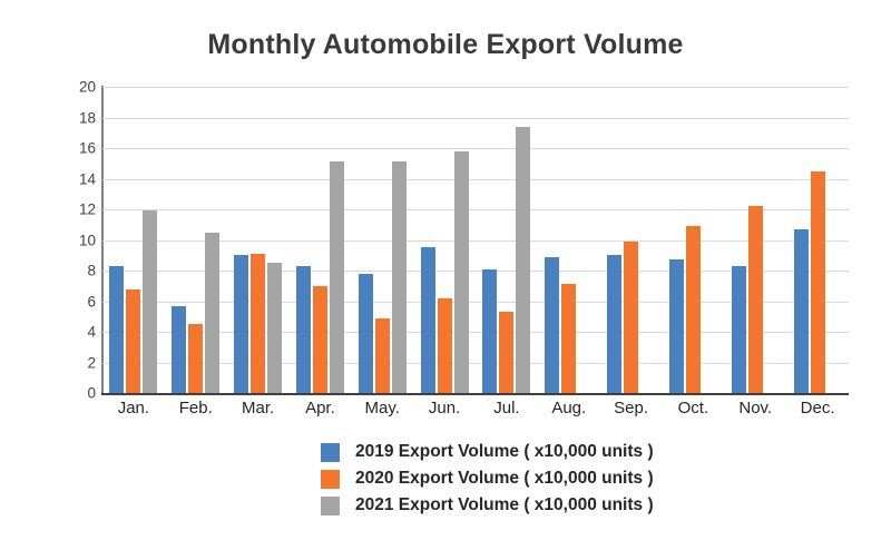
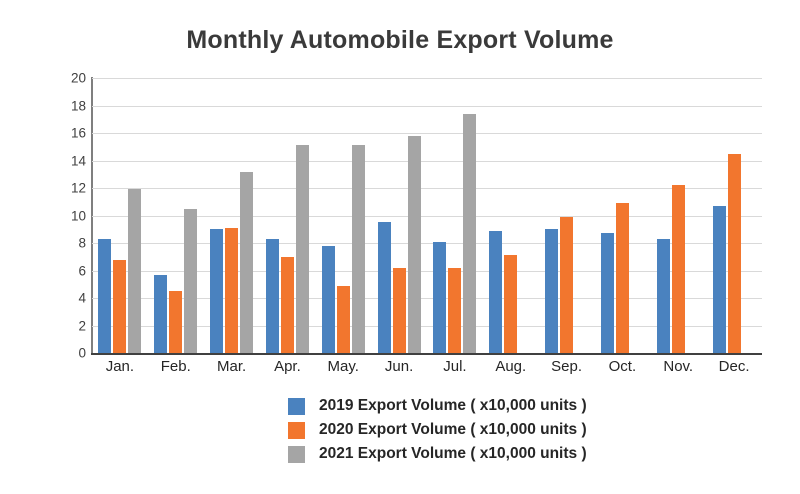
2021 Export Volume ( x10,000 units )/Mar.: 8.5 -> 13.2
2020 Export Volume ( x10,000 units )/Jul.: 5.3 -> 6.2
